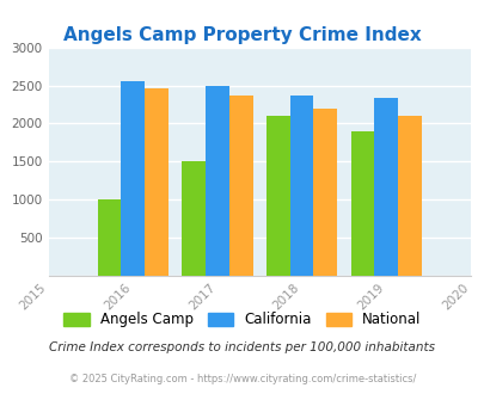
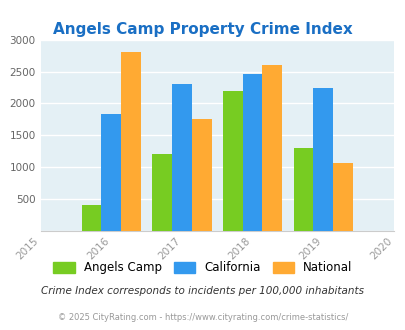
Angels Camp/2016: 1000 -> 400
California/2016: 2550 -> 1840
National/2016: 2460 -> 2800
Angels Camp/2017: 1500 -> 1200
California/2017: 2500 -> 2300
National/2017: 2360 -> 1760
Angels Camp/2018: 2100 -> 2200
California/2018: 2370 -> 2460
National/2018: 2190 -> 2600
Angels Camp/2019: 1900 -> 1300
California/2019: 2330 -> 2240
National/2019: 2100 -> 1060
